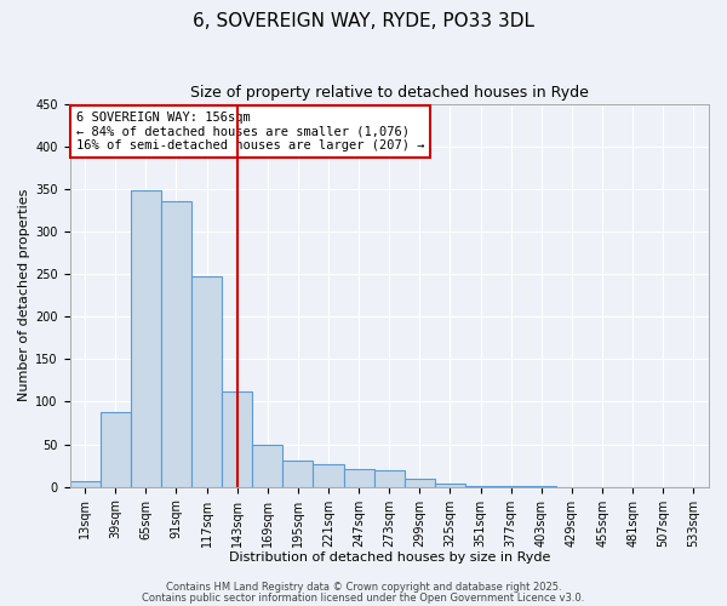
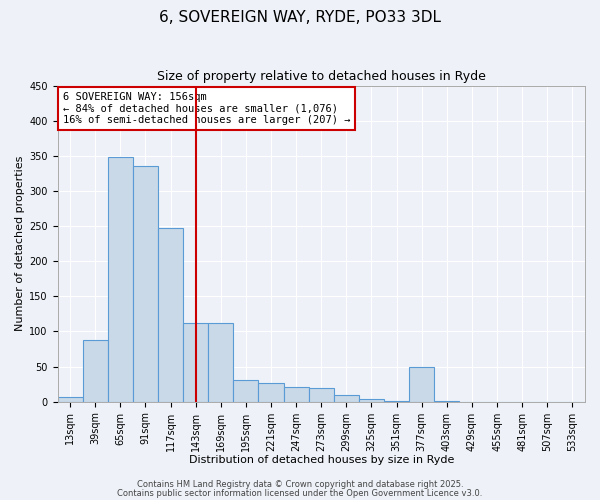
169sqm: 49 -> 112
377sqm: 1 -> 50
